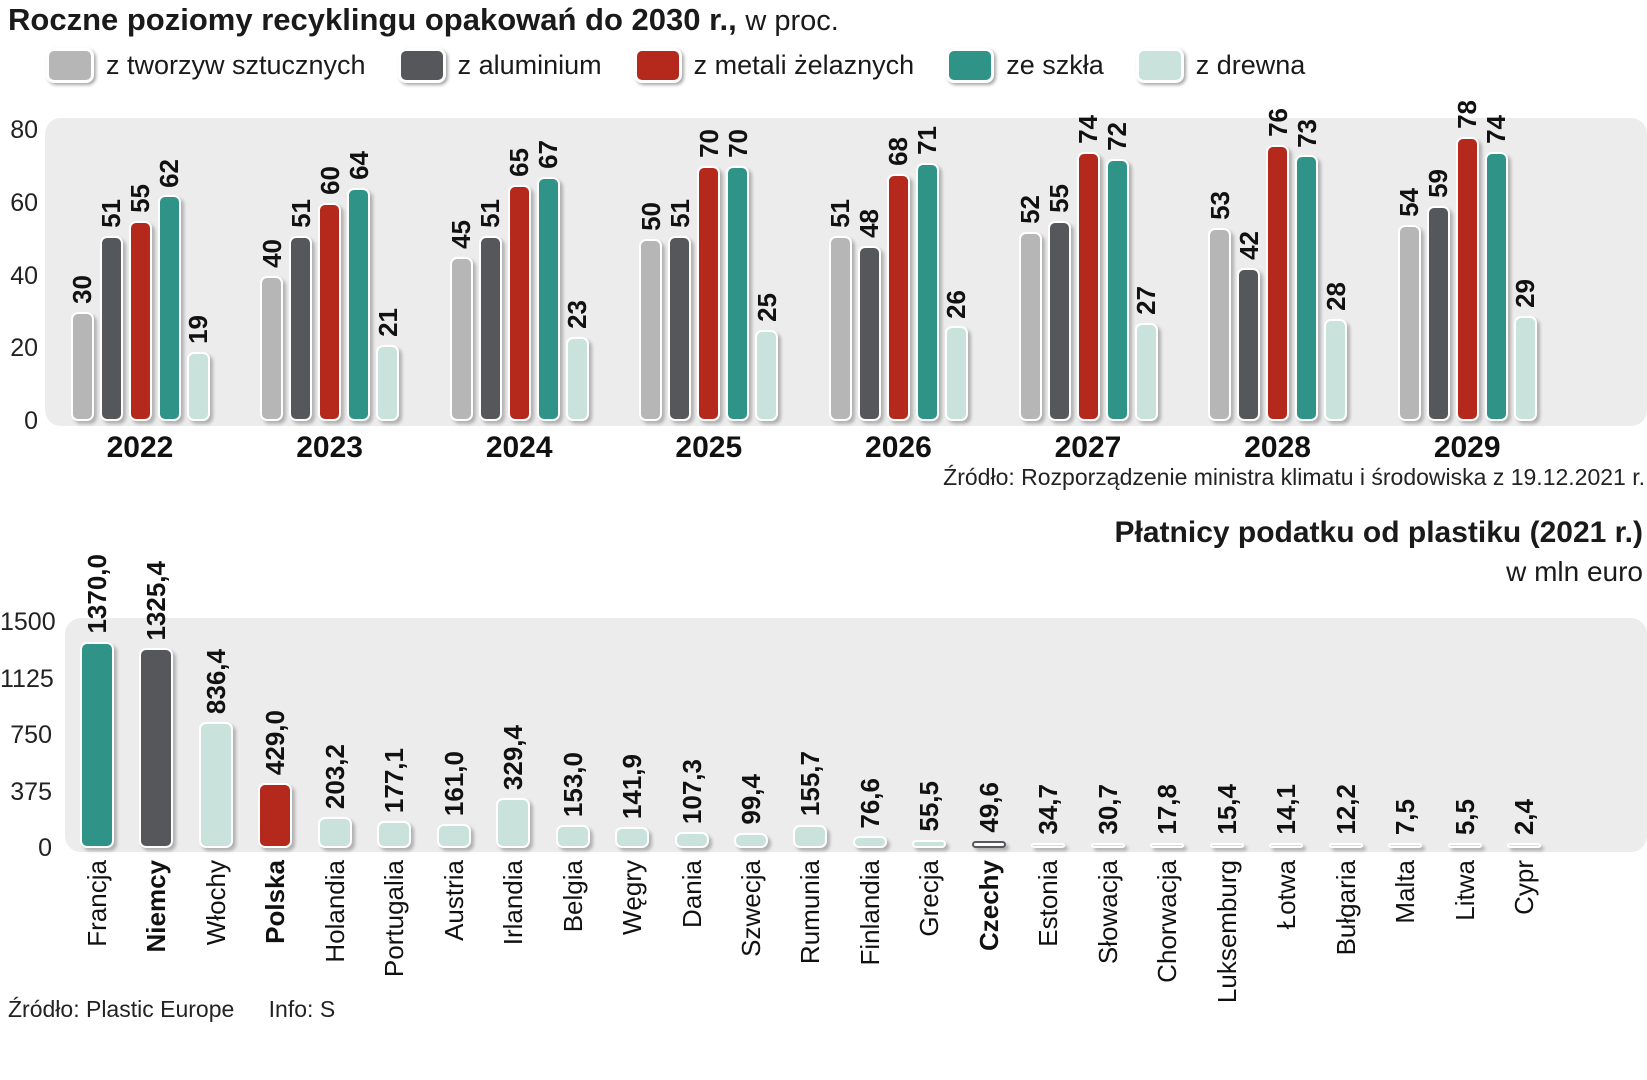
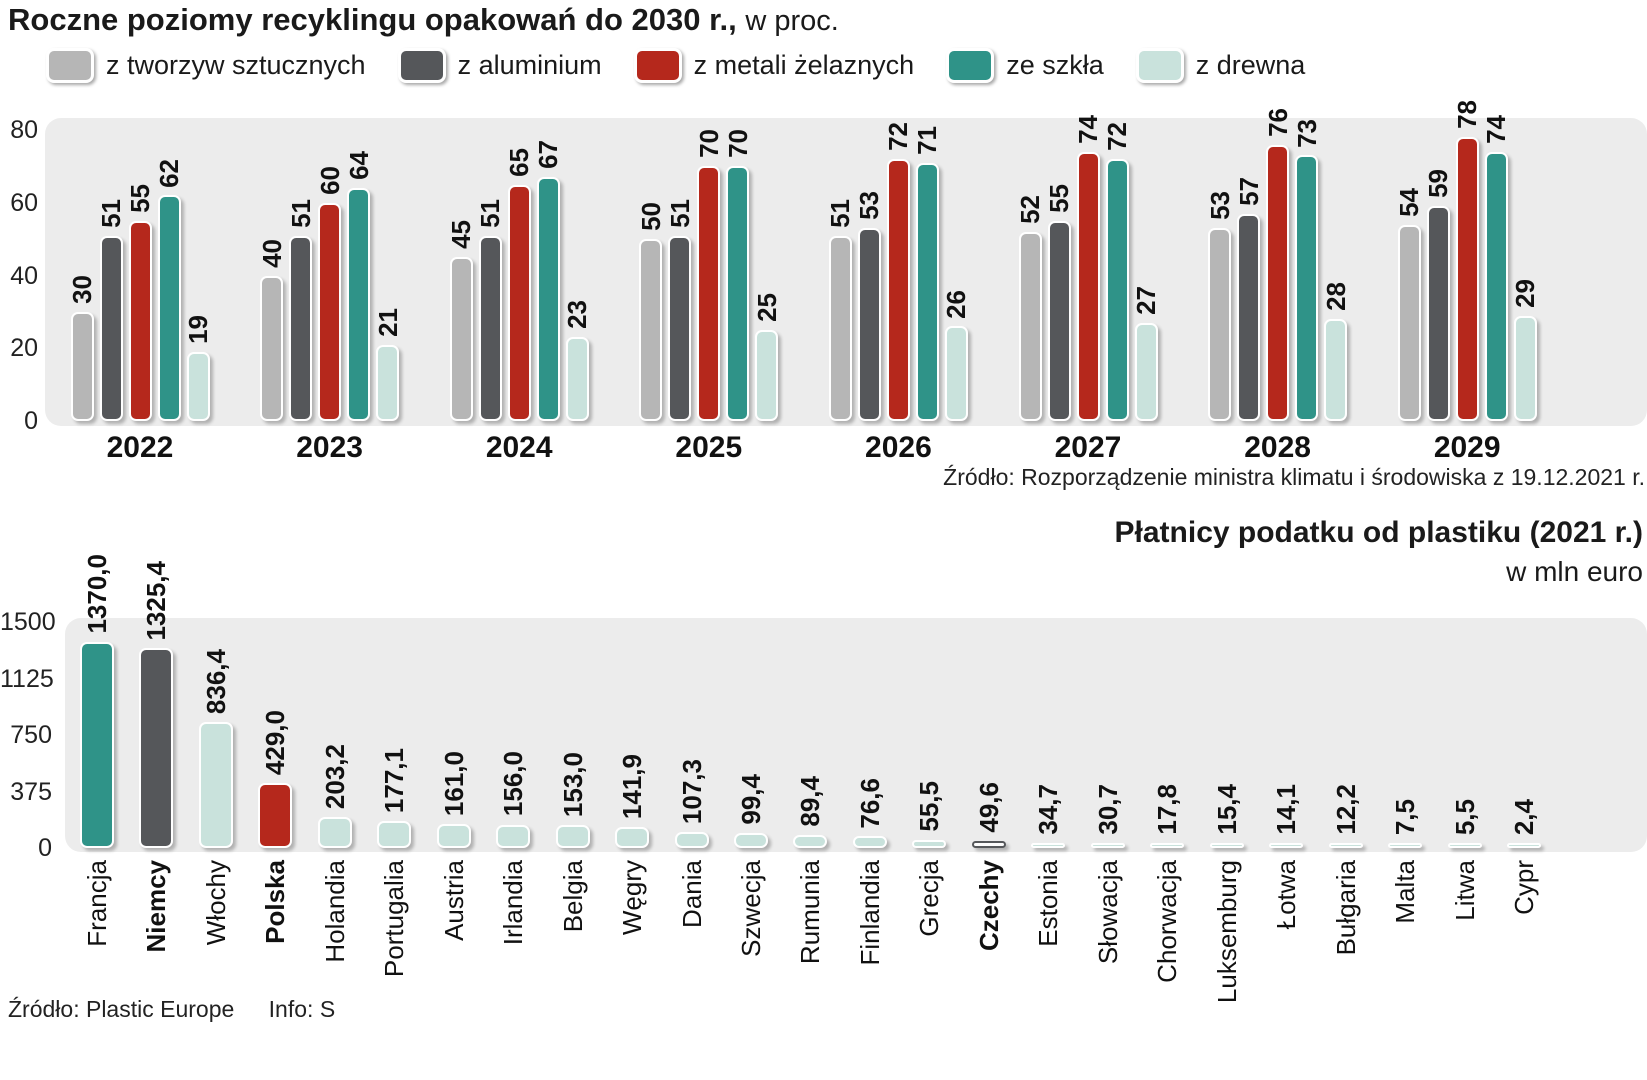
Roczne poziomy recyklingu opakowań do 2030 r.,/z aluminium/2026: 48 -> 53
Roczne poziomy recyklingu opakowań do 2030 r.,/z metali żelaznych/2026: 68 -> 72
Roczne poziomy recyklingu opakowań do 2030 r.,/z aluminium/2028: 42 -> 57
Płatnicy podatku od plastiku (2021 r.)/Irlandia: 329,4 -> 156,0
Płatnicy podatku od plastiku (2021 r.)/Rumunia: 155,7 -> 89,4
